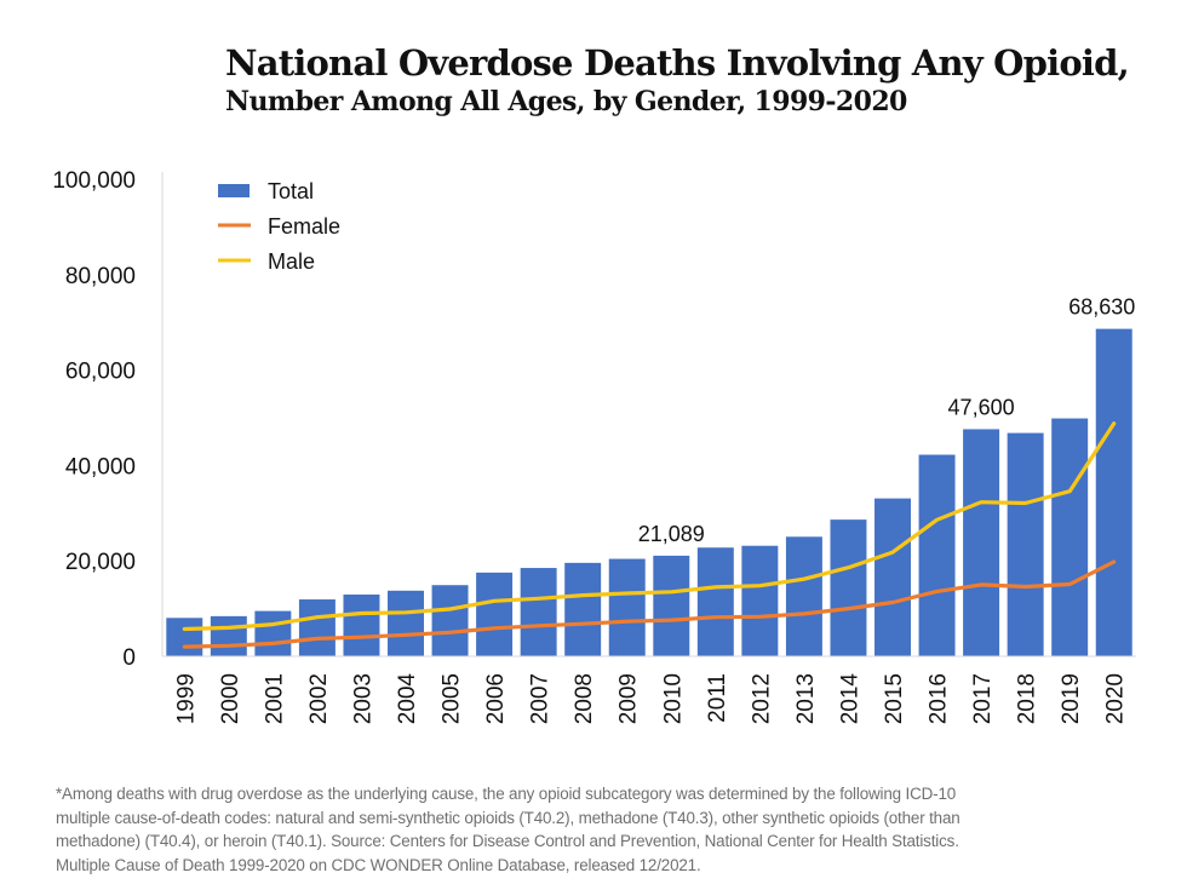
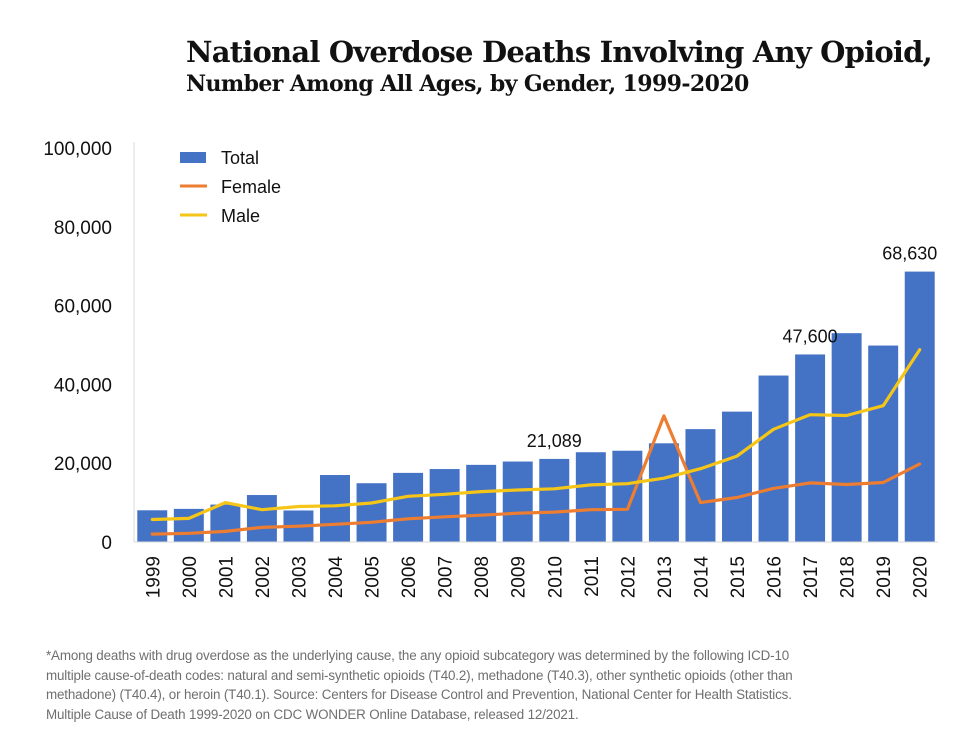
Male/2001: 7000 -> 10000
Total/2003: 13000 -> 8000
Total/2004: 14000 -> 17000
Female/2013: 9000 -> 32000
Total/2018: 47000 -> 53000
